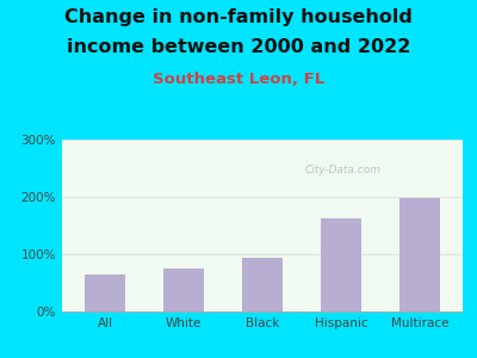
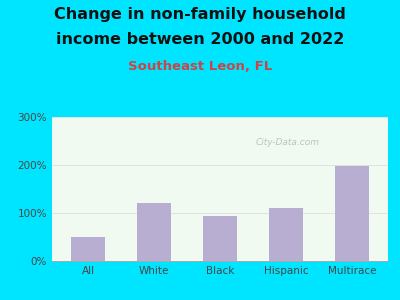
All: 65% -> 50%
White: 75% -> 120%
Hispanic: 163% -> 110%
